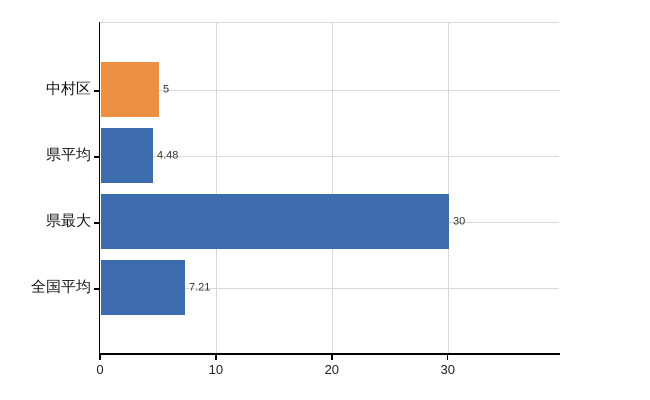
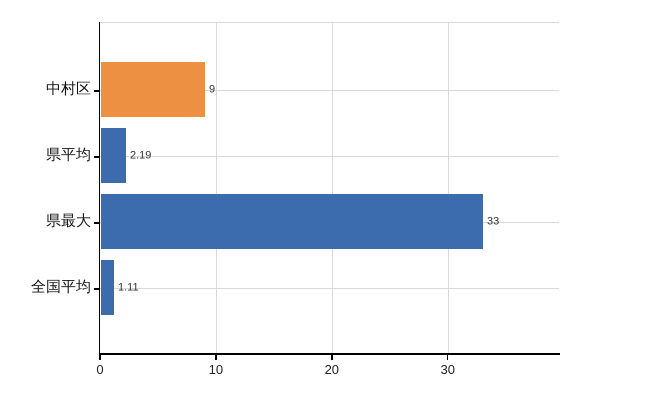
中村区: 5 -> 9
県平均: 4.48 -> 2.19
県最大: 30 -> 33
全国平均: 7.21 -> 1.11
